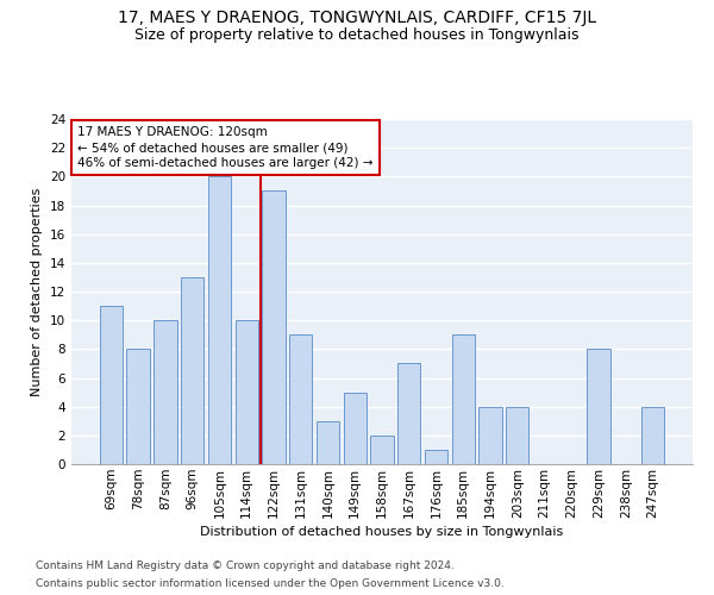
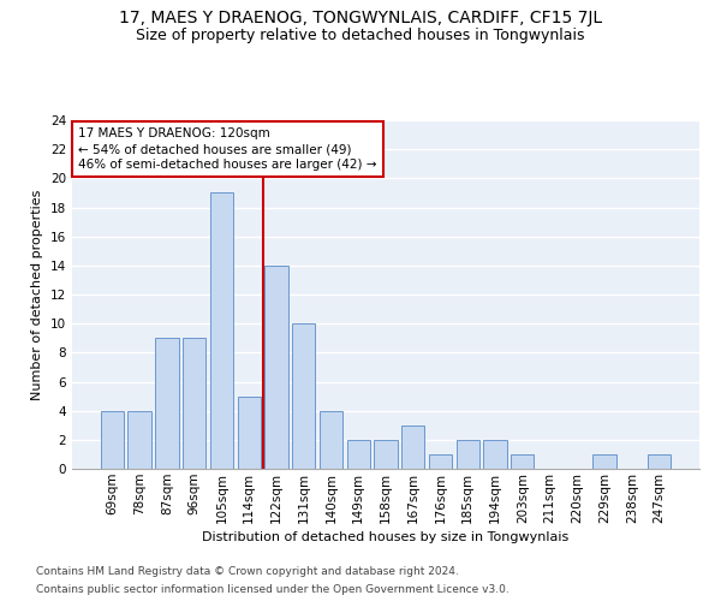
69sqm: 11 -> 4
78sqm: 8 -> 4
87sqm: 10 -> 9
96sqm: 13 -> 9
105sqm: 20 -> 19
114sqm: 10 -> 5
122sqm: 19 -> 14
131sqm: 9 -> 10
140sqm: 3 -> 4
149sqm: 5 -> 2
167sqm: 7 -> 3
185sqm: 9 -> 2
194sqm: 4 -> 2
203sqm: 4 -> 1
229sqm: 8 -> 1
247sqm: 4 -> 1
